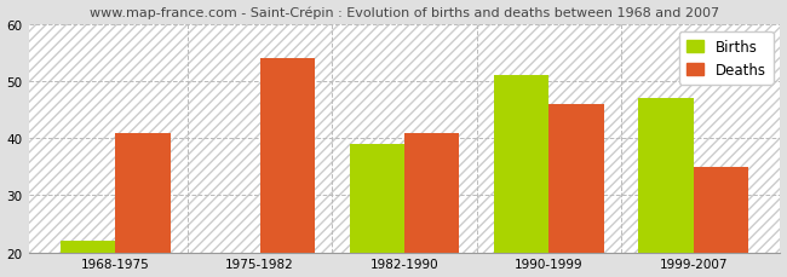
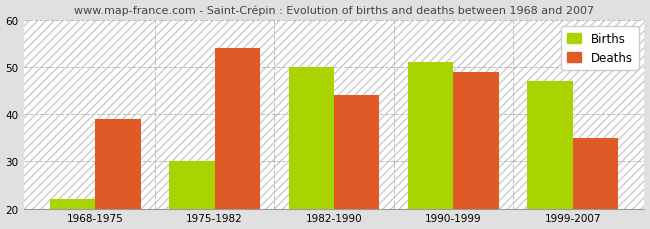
Deaths/1968-1975: 41 -> 39
Births/1975-1982: 20 -> 30
Births/1982-1990: 39 -> 50
Deaths/1982-1990: 41 -> 44
Deaths/1990-1999: 46 -> 49
